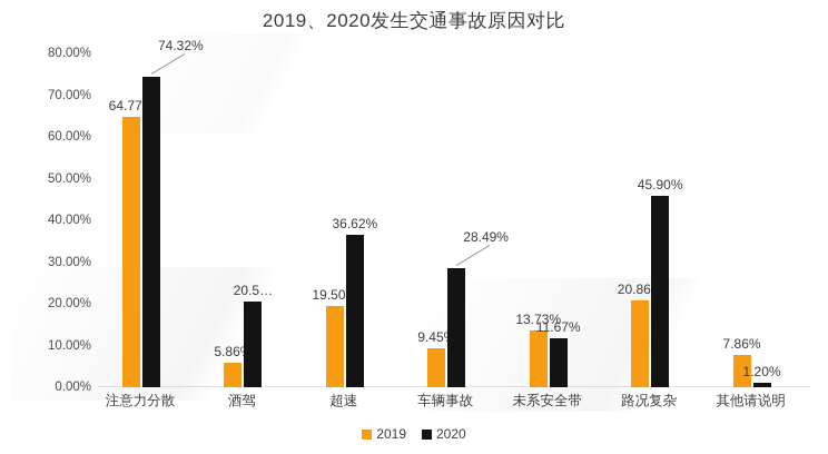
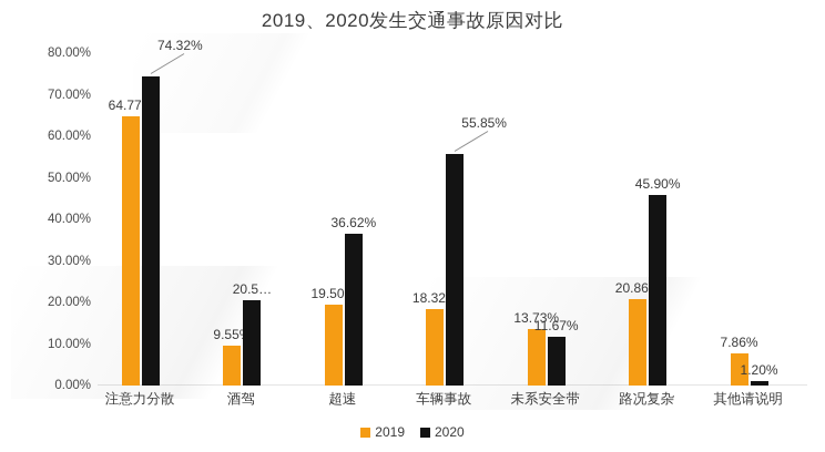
2019/酒驾: 5.86% -> 9.55%
2019/车辆事故: 9.45% -> 18.32%
2020/车辆事故: 28.49% -> 55.85%
